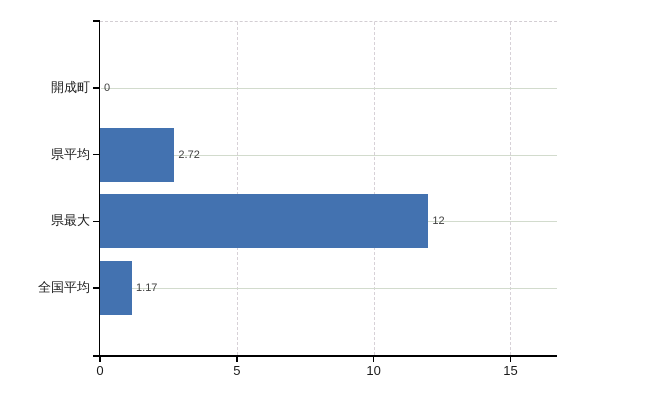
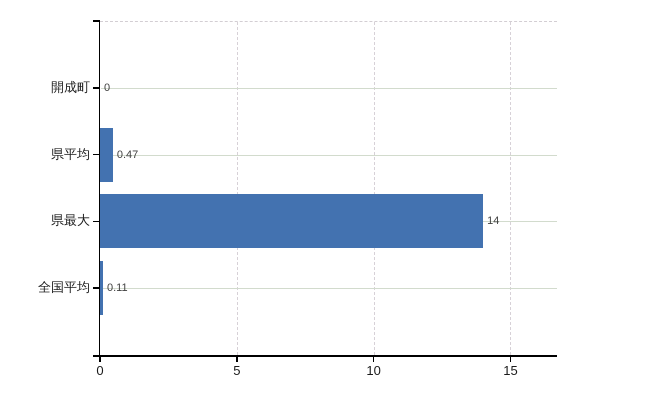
県平均: 2.72 -> 0.47
県最大: 12 -> 14
全国平均: 1.17 -> 0.11
